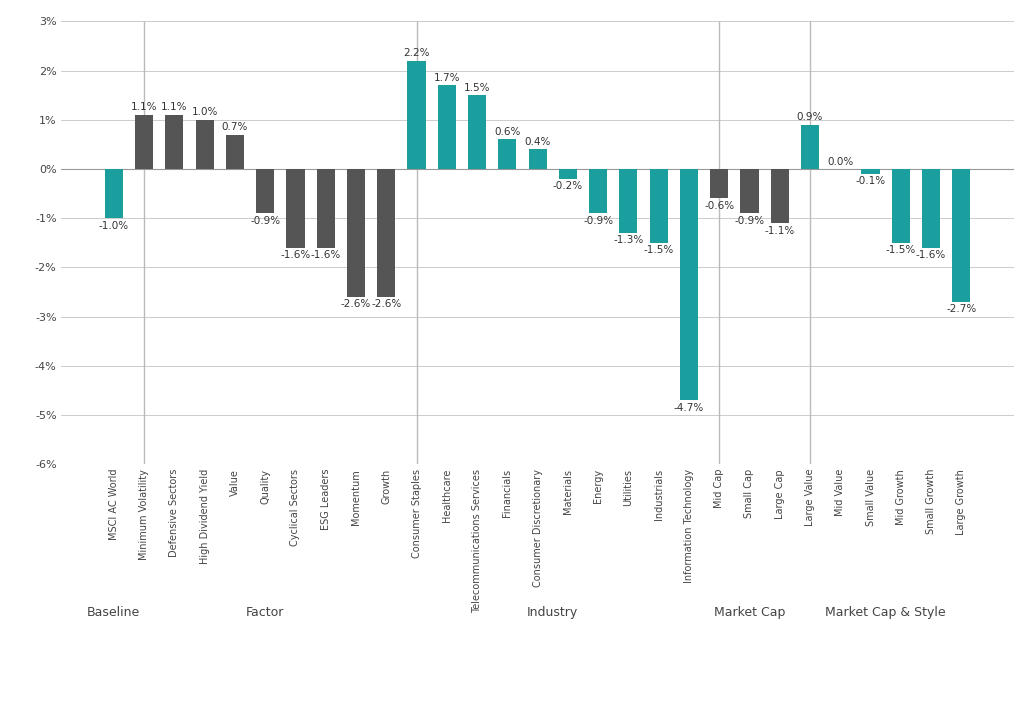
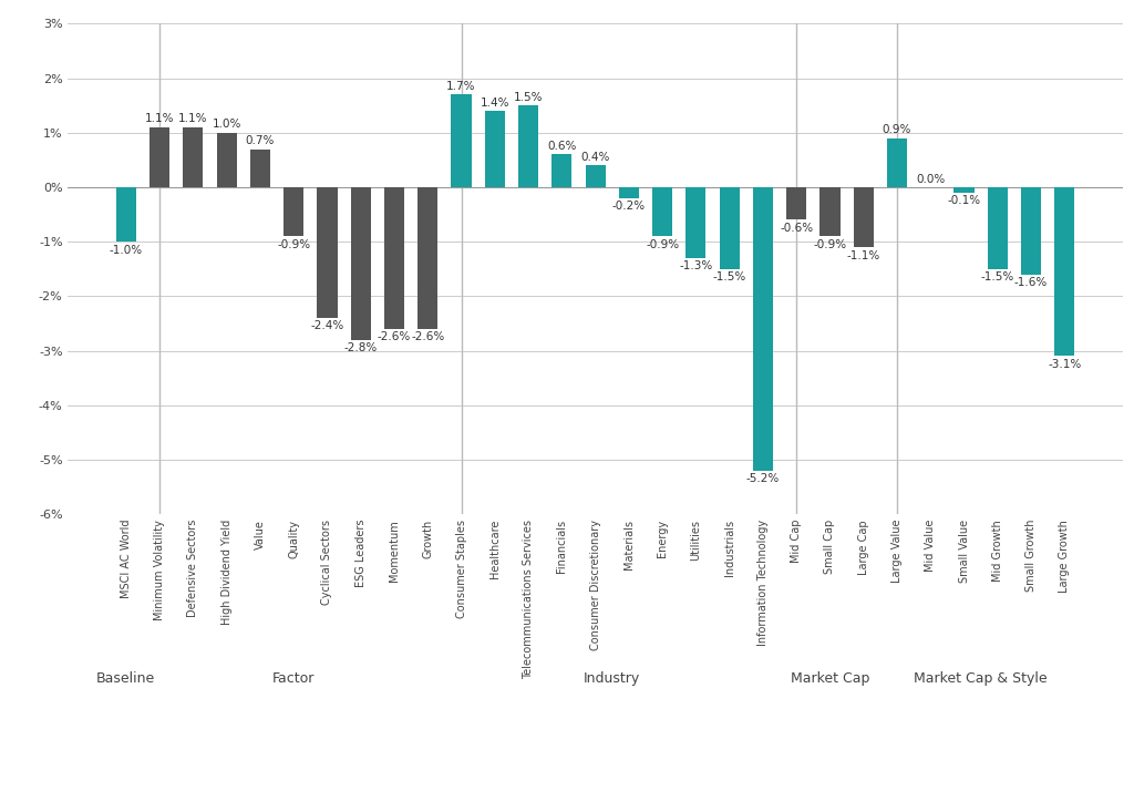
Cyclical Sectors: -1.6% -> -2.4%
ESG Leaders: -1.6% -> -2.8%
Consumer Staples: 2.2% -> 1.7%
Healthcare: 1.7% -> 1.4%
Information Technology: -4.7% -> -5.2%
Large Growth: -2.7% -> -3.1%
